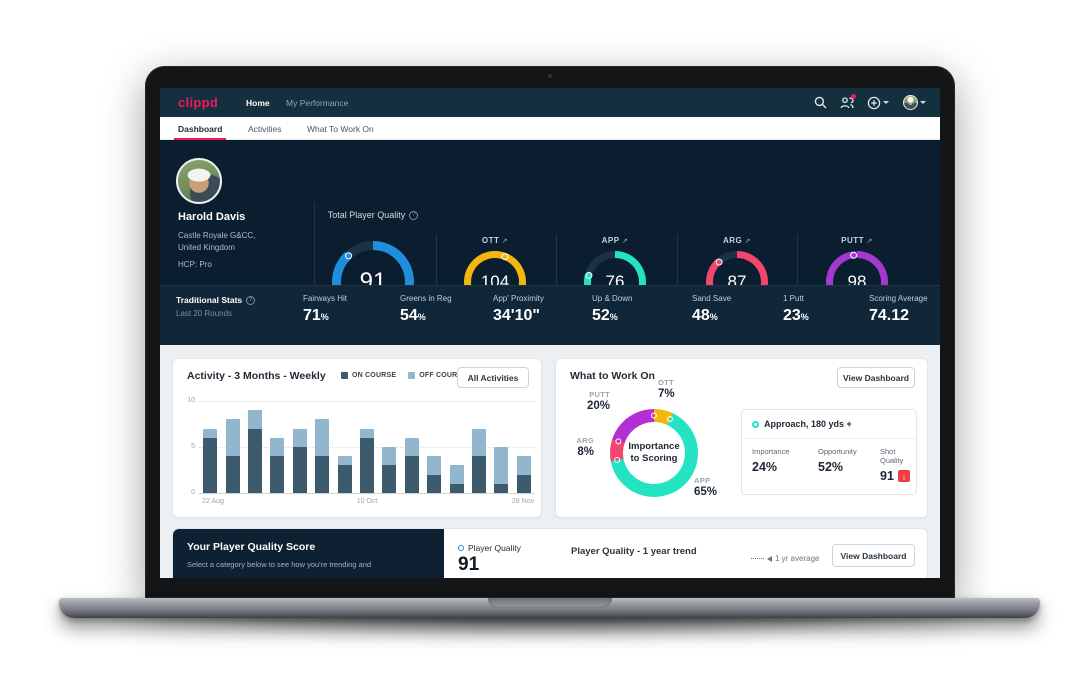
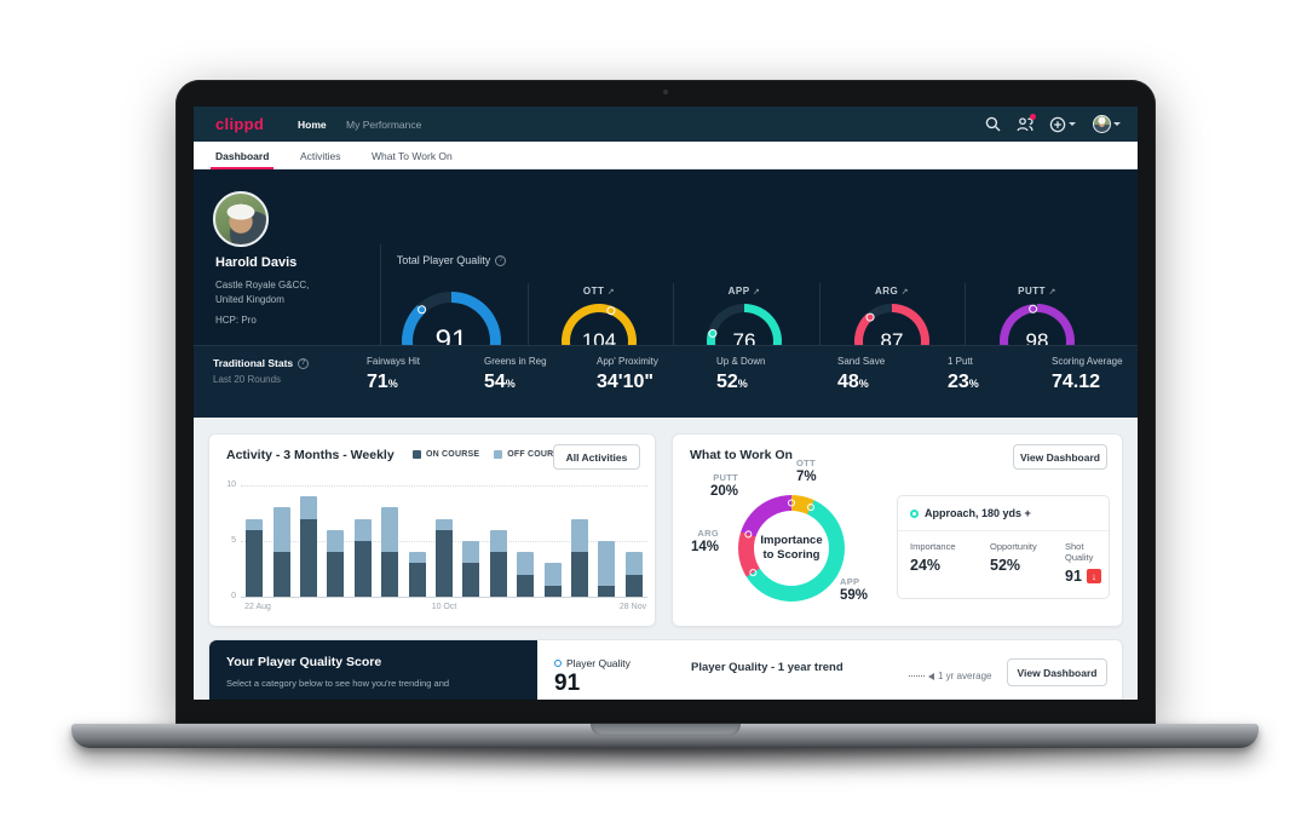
Importance to Scoring/APP: 65% -> 59%
Importance to Scoring/ARG: 8% -> 14%
